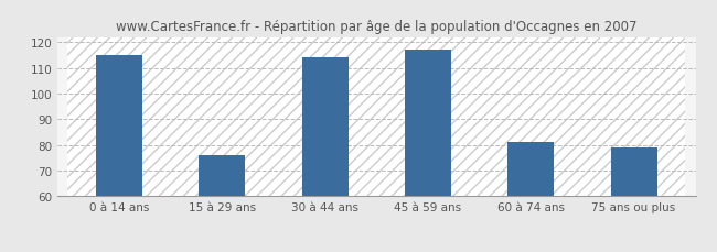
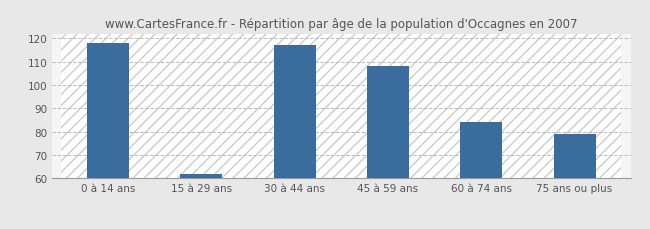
0 à 14 ans: 115 -> 118
15 à 29 ans: 76 -> 62
30 à 44 ans: 114 -> 117
45 à 59 ans: 117 -> 108
60 à 74 ans: 81 -> 84
